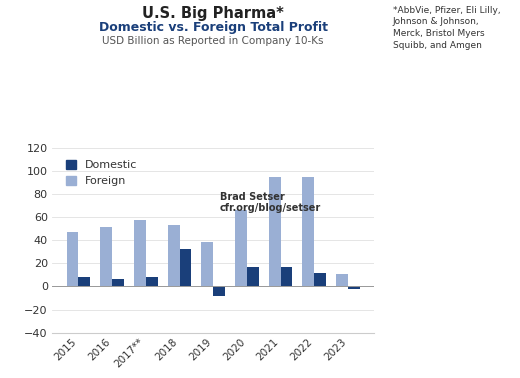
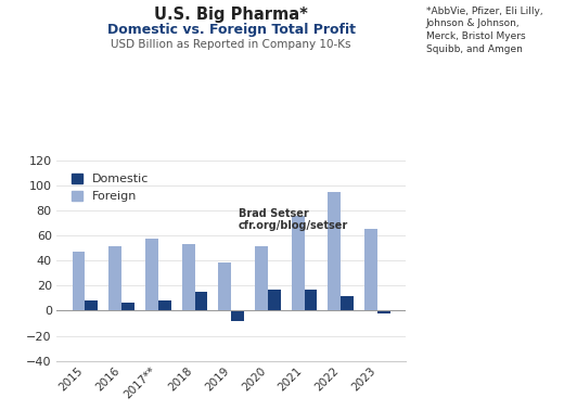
Domestic/2018: 32 -> 15
Foreign/2020: 66 -> 51
Foreign/2021: 95 -> 76
Foreign/2023: 11 -> 65
